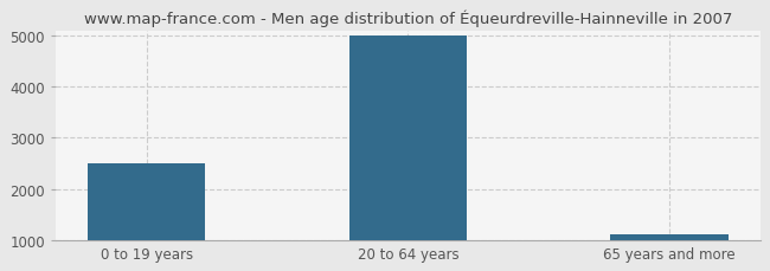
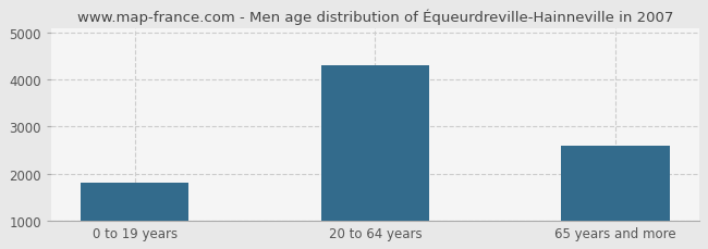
0 to 19 years: 2500 -> 1800
20 to 64 years: 5000 -> 4300
65 years and more: 1100 -> 2600
